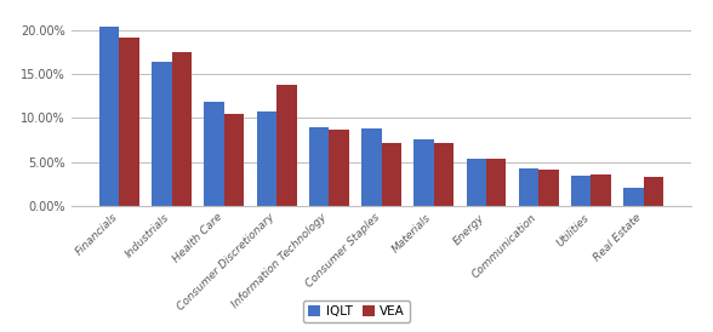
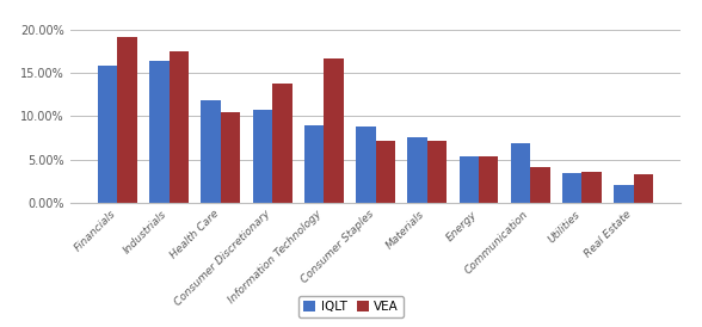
IQLT/Financials: 20.3% -> 15.8%
VEA/Information Technology: 8.6% -> 16.6%
IQLT/Communication: 4.2% -> 6.8%
